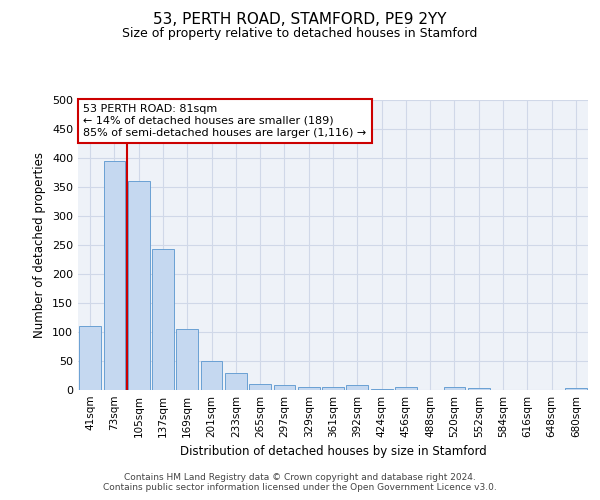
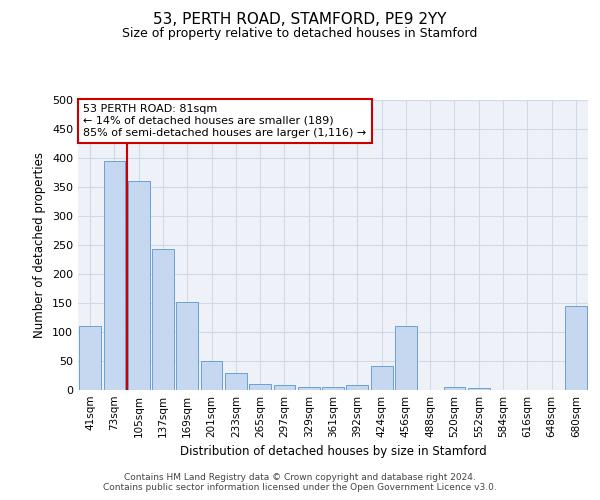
169sqm: 105 -> 152
424sqm: 1 -> 42
456sqm: 5 -> 110
680sqm: 4 -> 144
